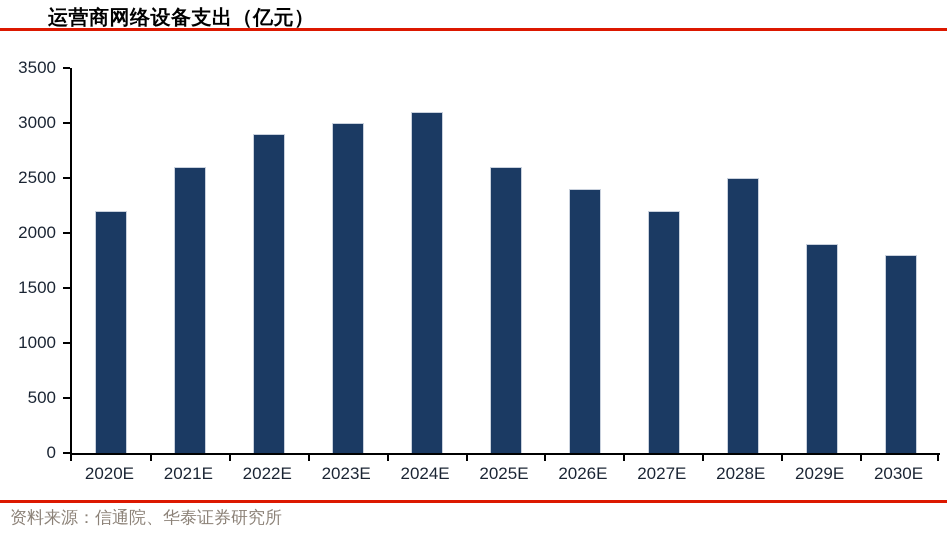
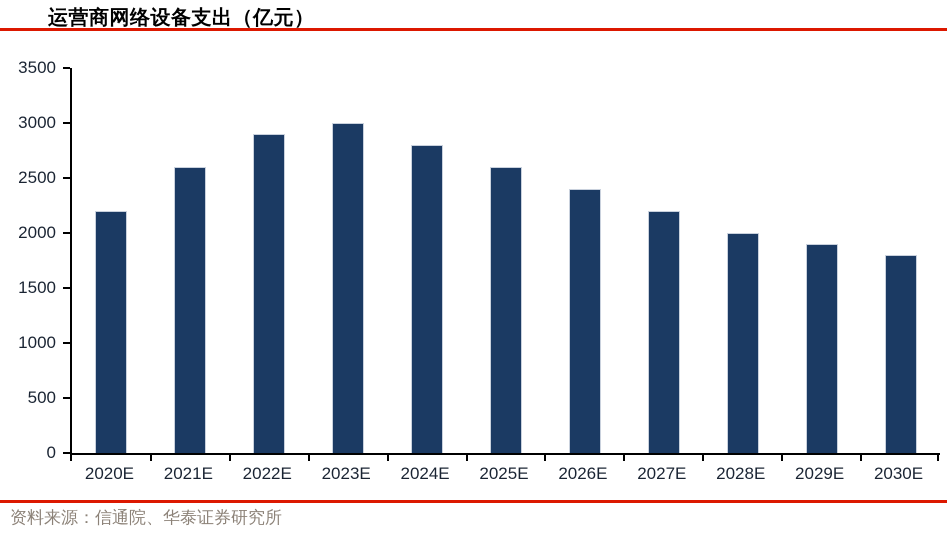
2024E: 3100 -> 2800
2028E: 2500 -> 2000
